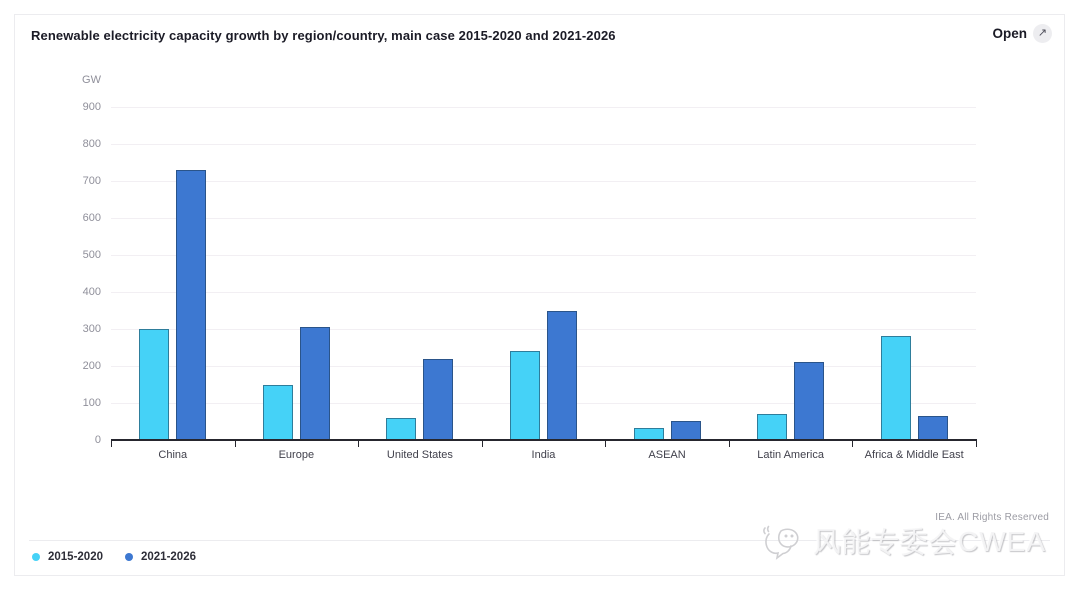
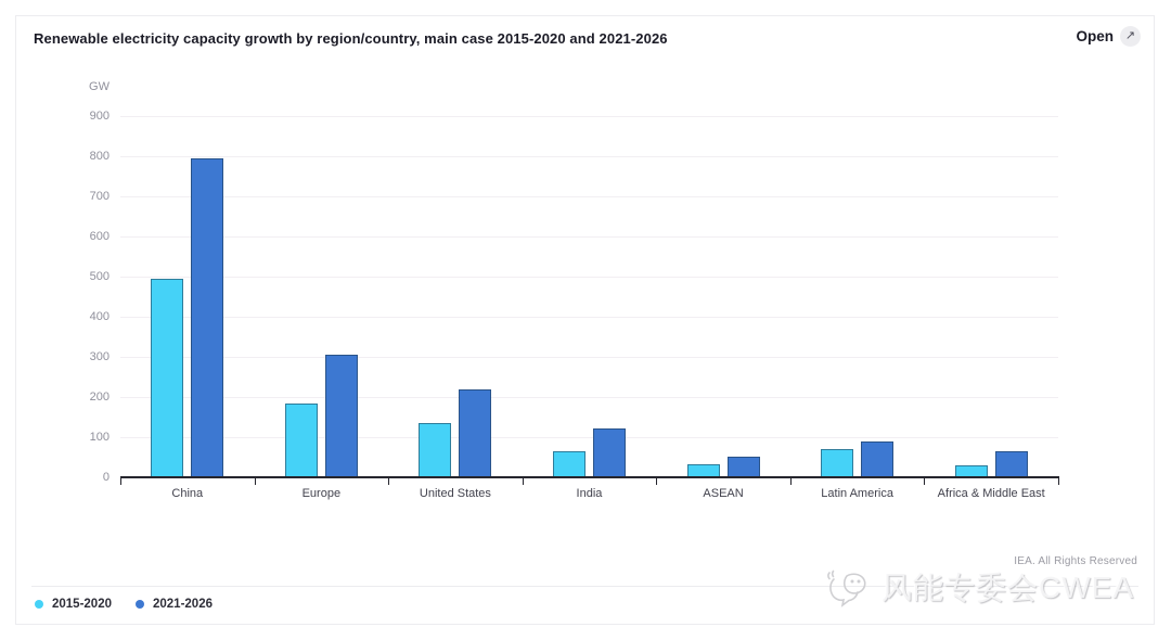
2015-2020/China: 300 -> 500
2021-2026/China: 730 -> 800
2015-2020/Europe: 150 -> 180
2015-2020/United States: 60 -> 140
2015-2020/India: 240 -> 70
2021-2026/India: 350 -> 120
2021-2026/Latin America: 210 -> 90
2015-2020/Africa & Middle East: 280 -> 30
